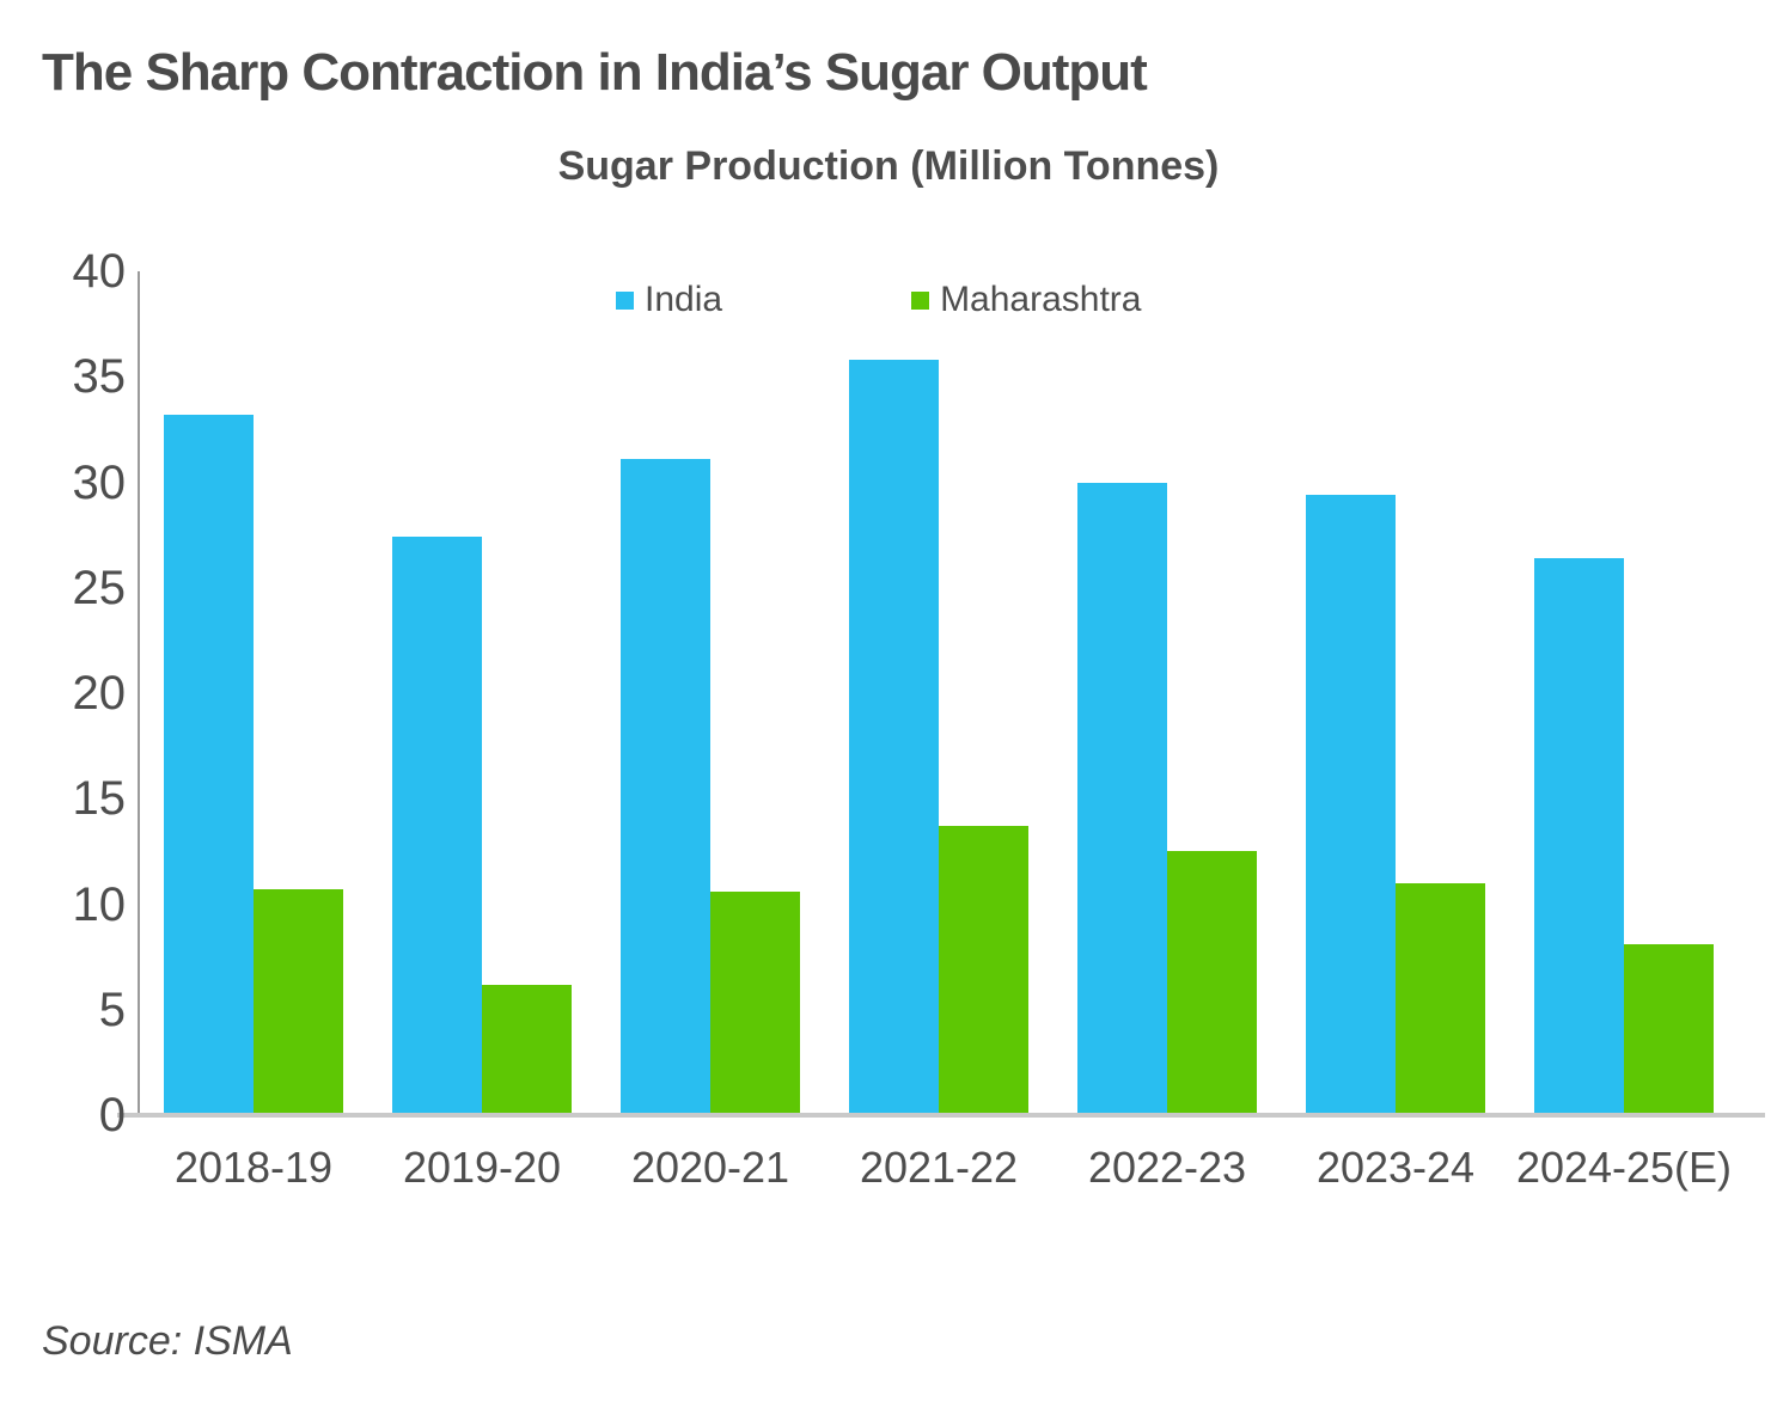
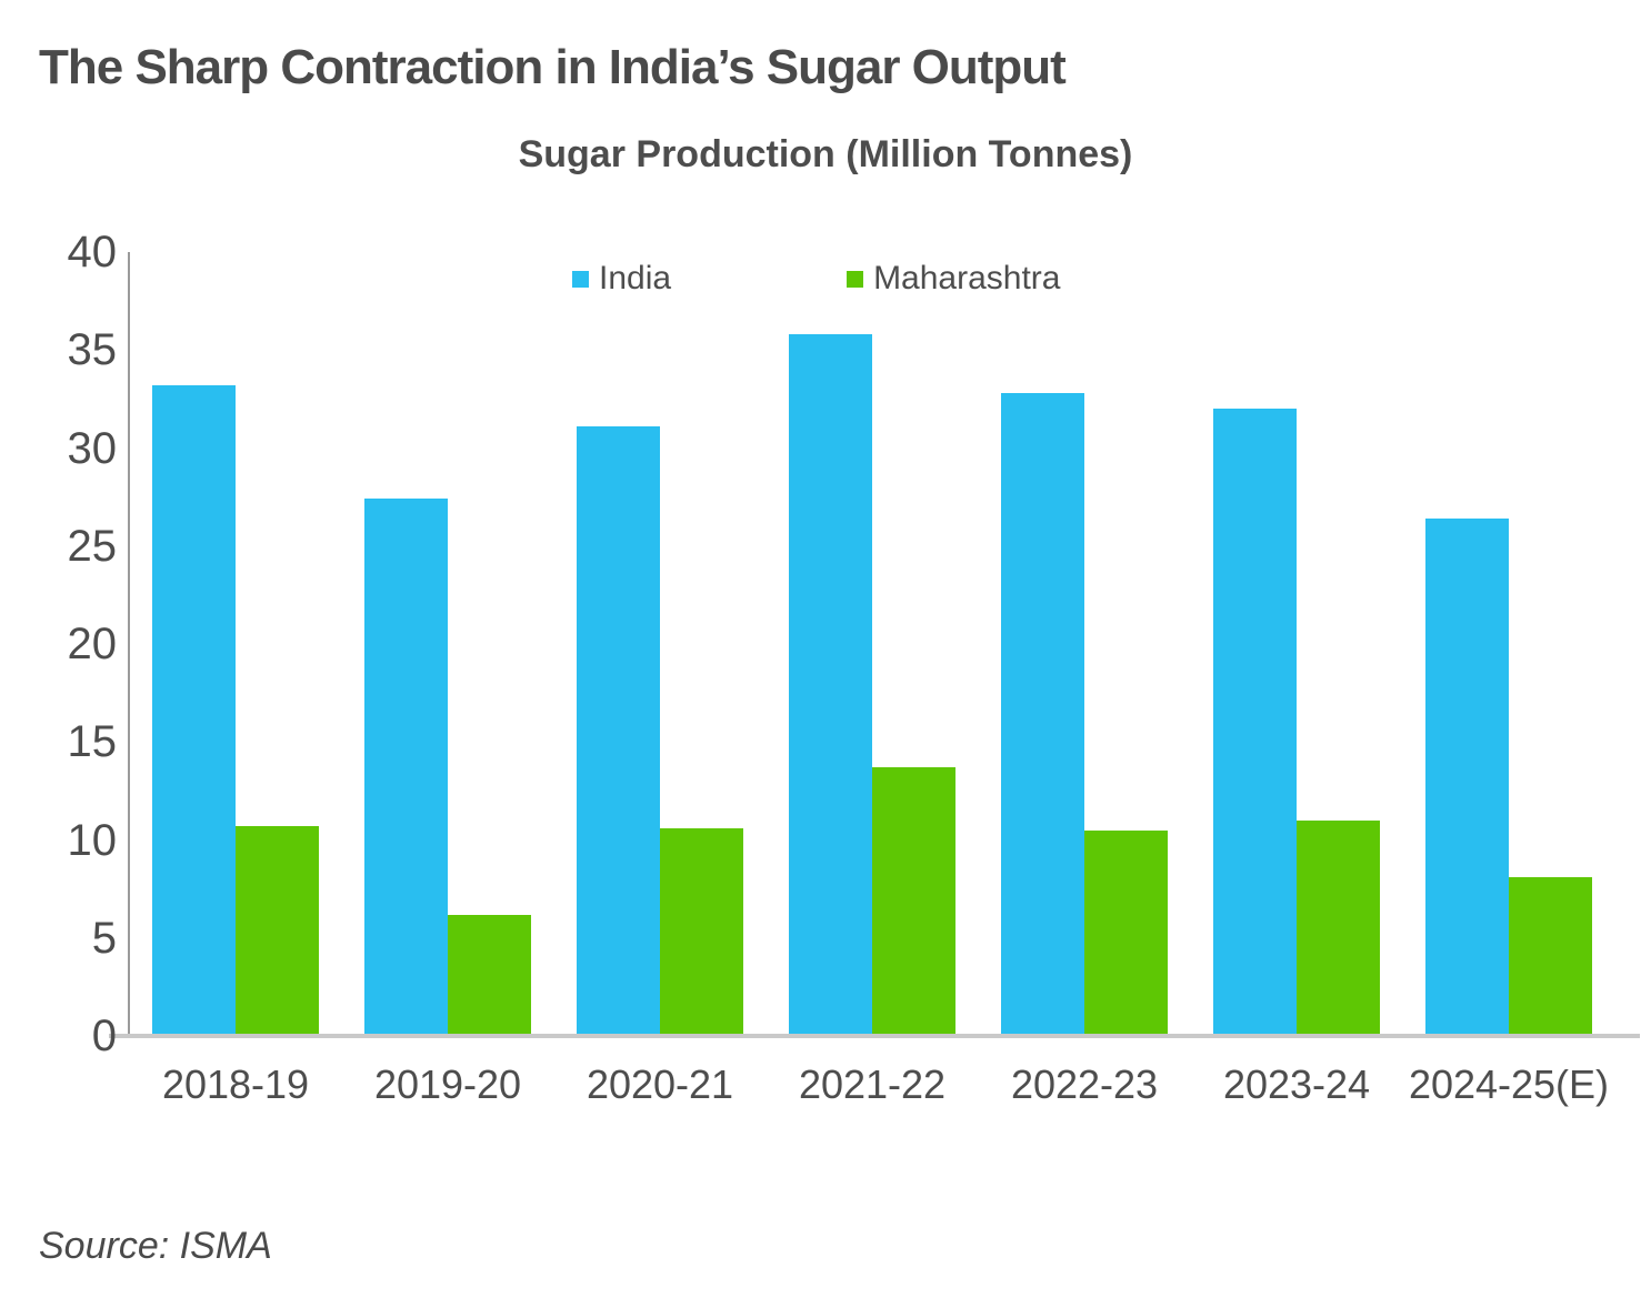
India/2022-23: 30.0 -> 32.8
Maharashtra/2022-23: 12.5 -> 10.5
India/2023-24: 29.4 -> 32.0
